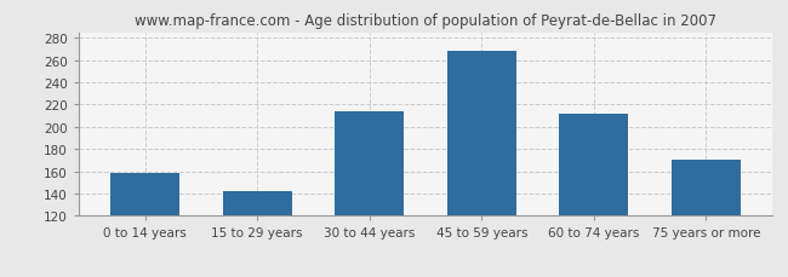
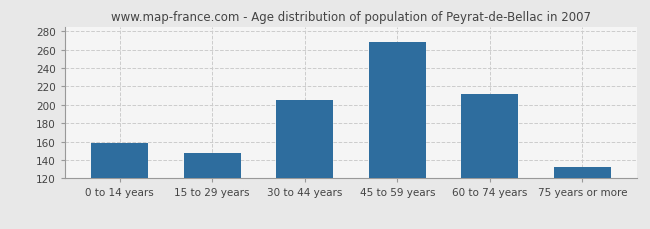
15 to 29 years: 142 -> 148
30 to 44 years: 214 -> 205
75 years or more: 170 -> 132
